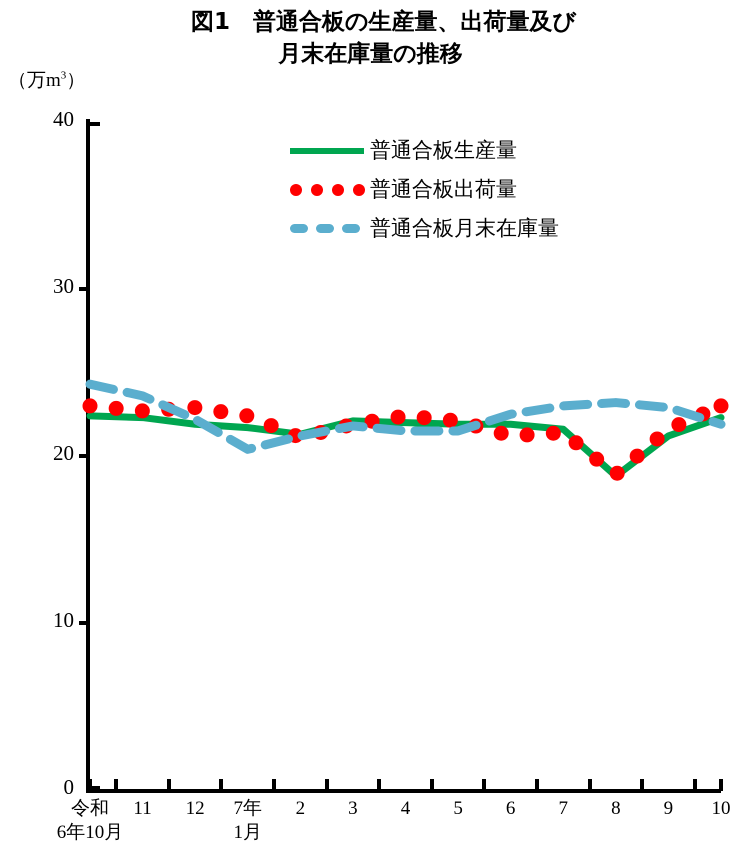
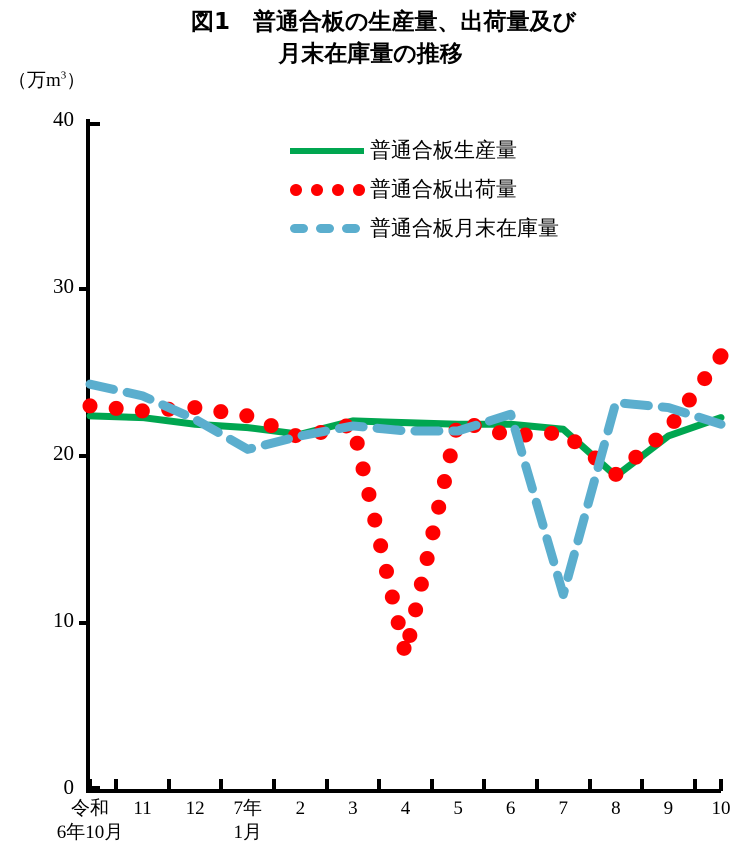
普通合板出荷量/4: 22.4 -> 8.1
普通合板月末在庫量/7: 23.0 -> 11.7
普通合板出荷量/10: 23.0 -> 26.0
